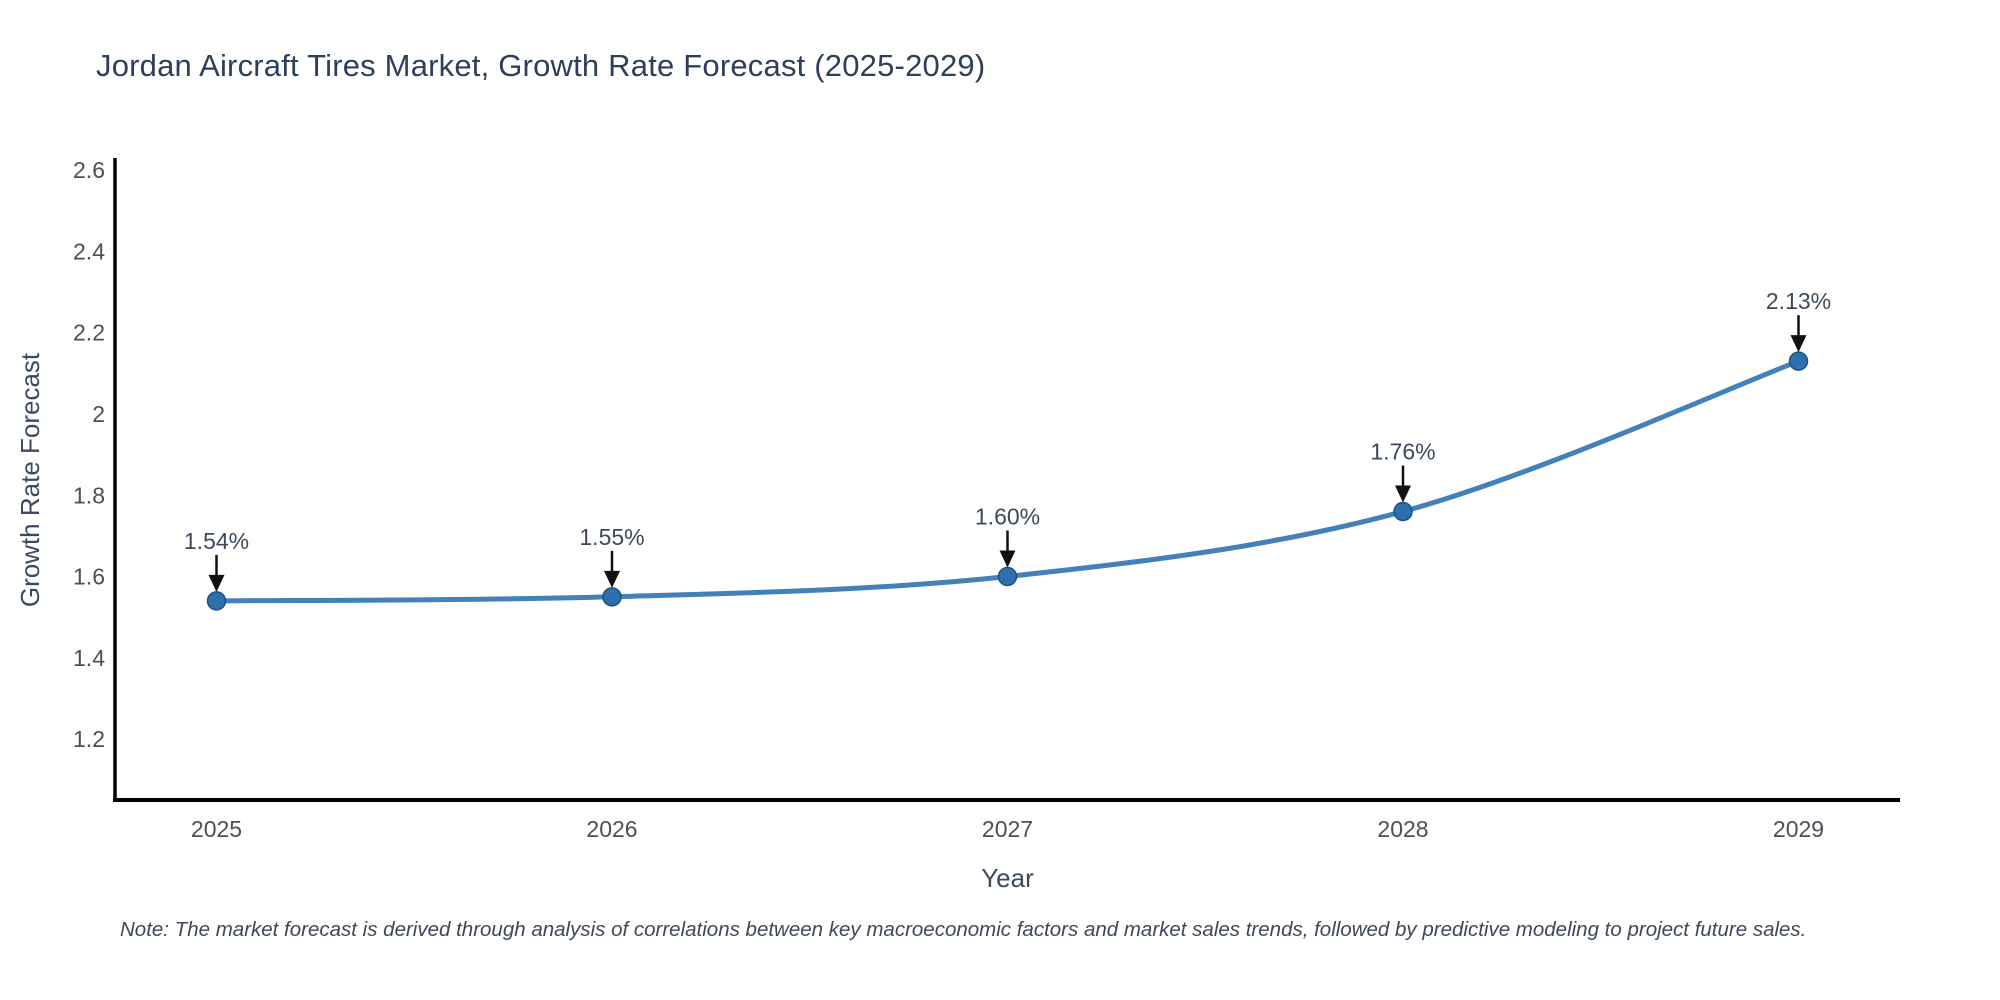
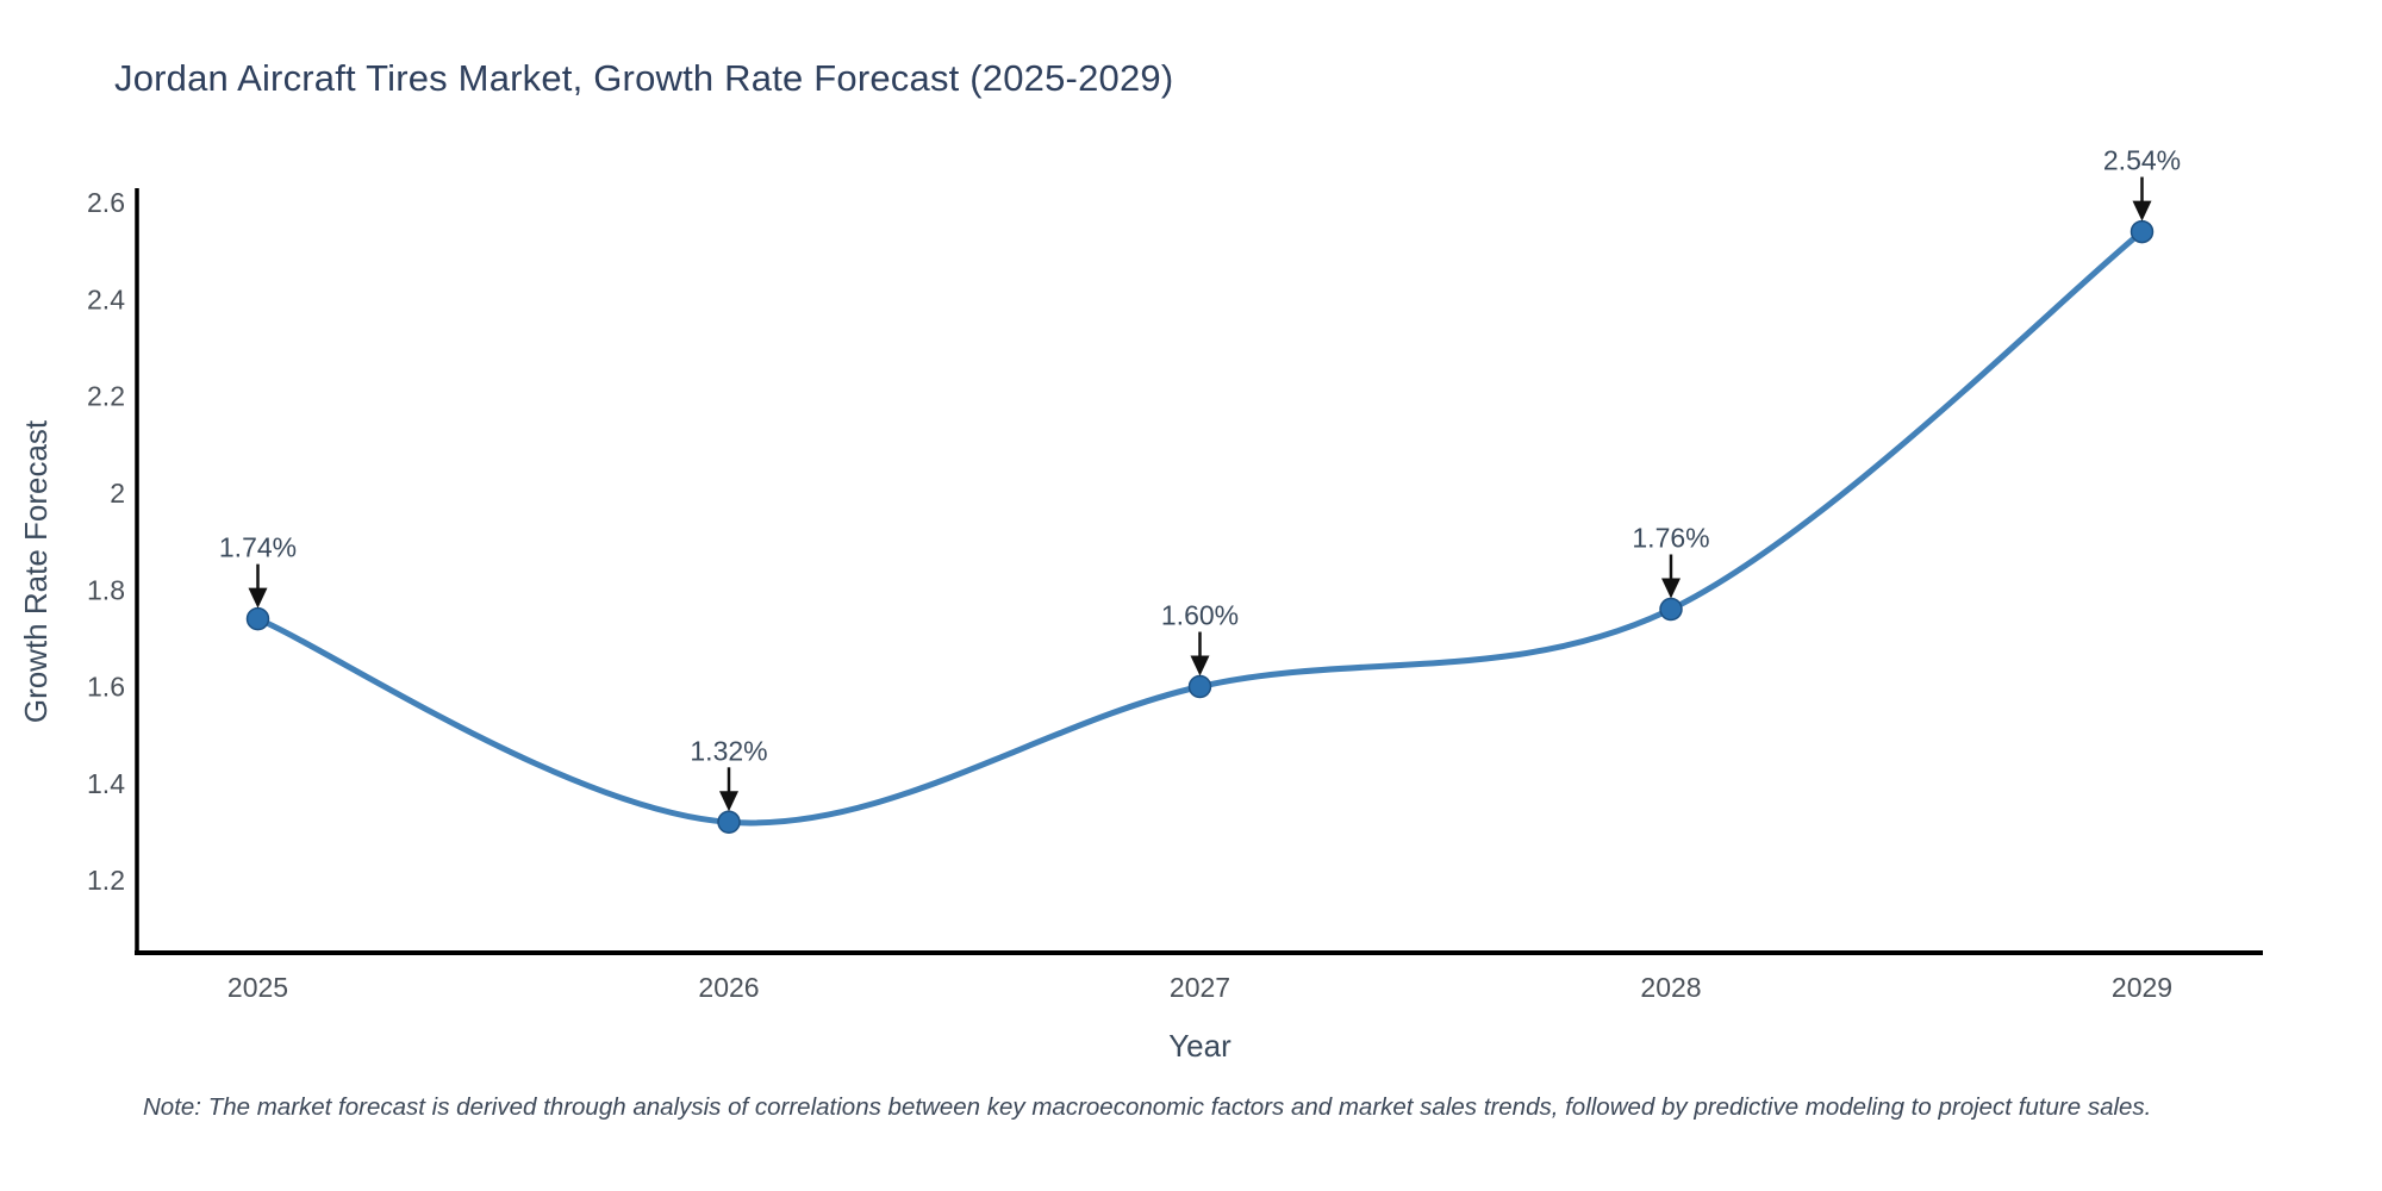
2025: 1.54% -> 1.74%
2026: 1.55% -> 1.32%
2029: 2.13% -> 2.54%
